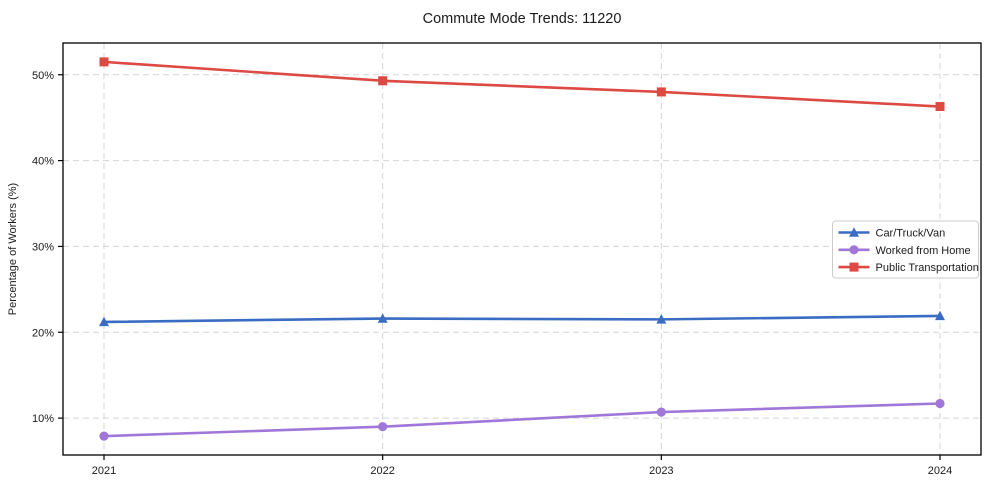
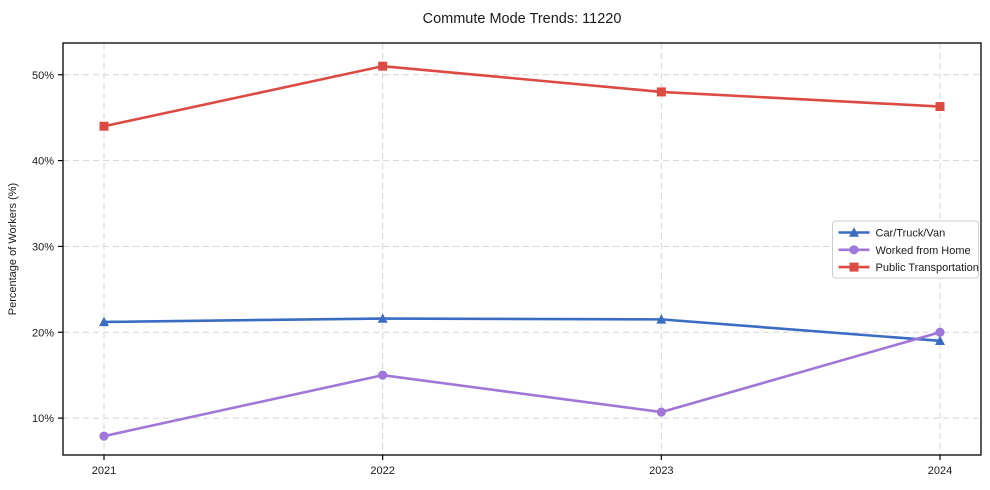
Public Transportation/2021: 52% -> 44%
Worked from Home/2022: 9% -> 15%
Public Transportation/2022: 49% -> 51%
Car/Truck/Van/2024: 22% -> 19%
Worked from Home/2024: 12% -> 20%
